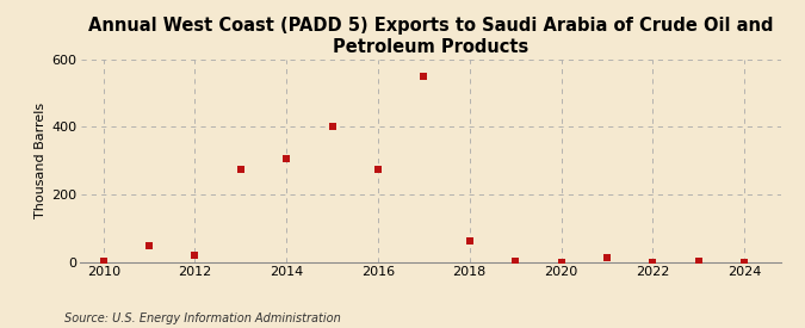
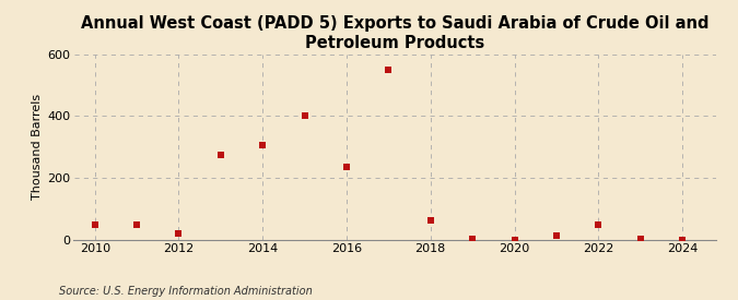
2010: 2 -> 50
2016: 275 -> 235
2022: 1 -> 50
